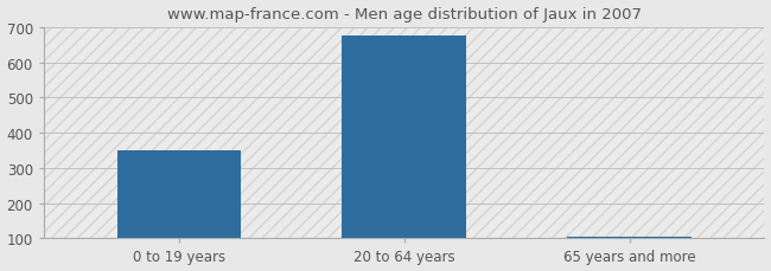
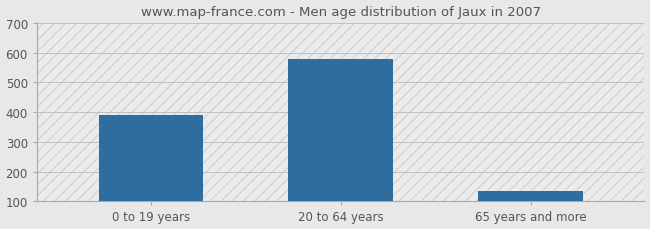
0 to 19 years: 350 -> 390
20 to 64 years: 675 -> 580
65 years and more: 105 -> 135
